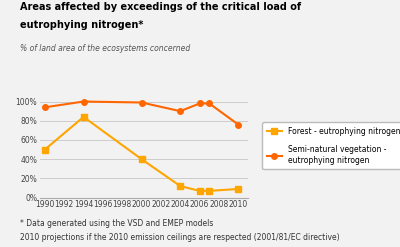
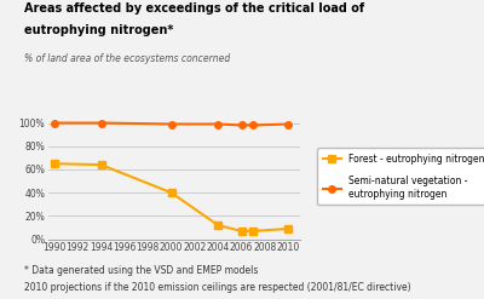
Forest - eutrophying nitrogen/1990: 50% -> 65%
Semi-natural vegetation - eutrophying nitrogen/1990: 94% -> 100%
Forest - eutrophying nitrogen/1994: 84% -> 64%
Semi-natural vegetation - eutrophying nitrogen/2004: 90% -> 99%
Semi-natural vegetation - eutrophying nitrogen/2010: 76% -> 99%
